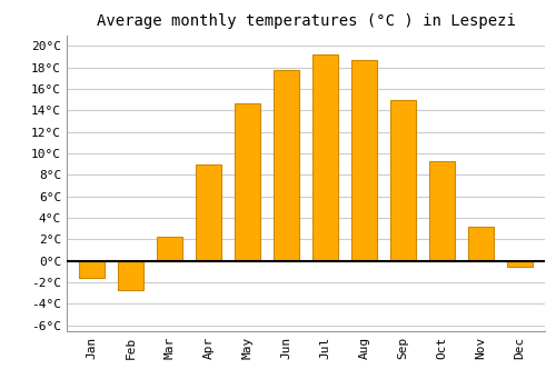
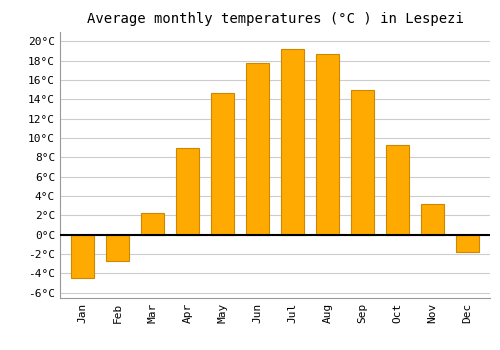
Jan: -1.6°C -> -4.5°C
Dec: -0.6°C -> -1.8°C
